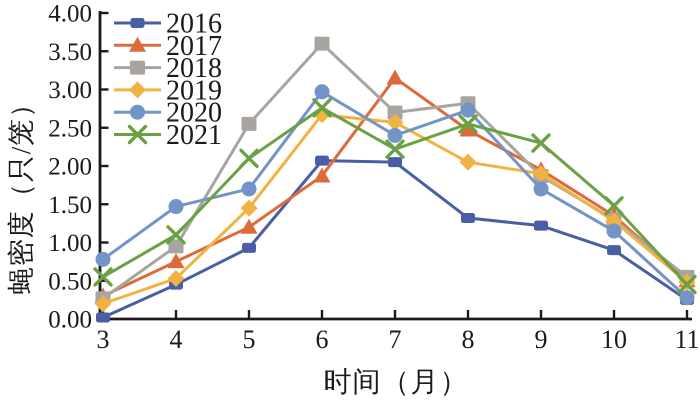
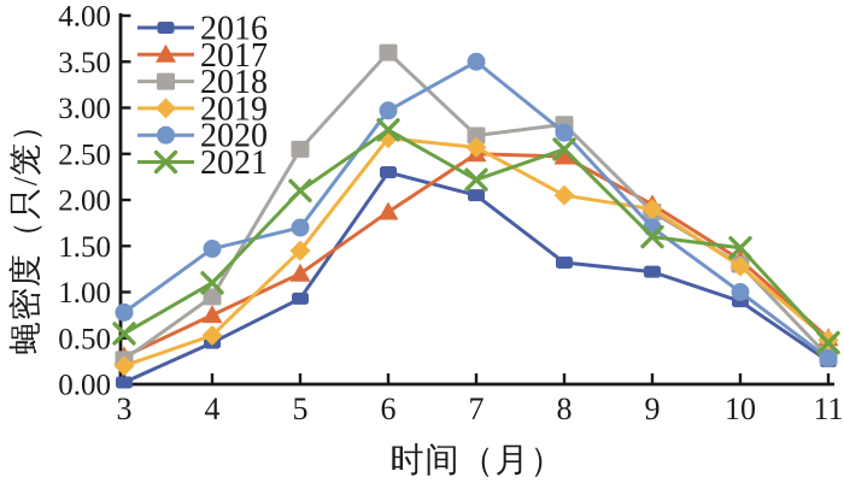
2016/6: 2.1 -> 2.3
2017/7: 3.1 -> 2.5
2020/7: 2.4 -> 3.5
2021/9: 2.3 -> 1.6
2020/10: 1.1 -> 1.0
2018/11: 0.6 -> 0.3
